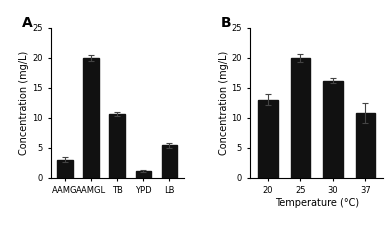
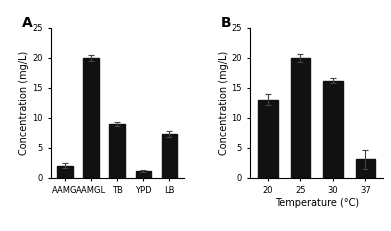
AAMG: 3.0 -> 2.0
TB: 10.6 -> 9.0
LB: 5.4 -> 7.3
37: 10.8 -> 3.1
